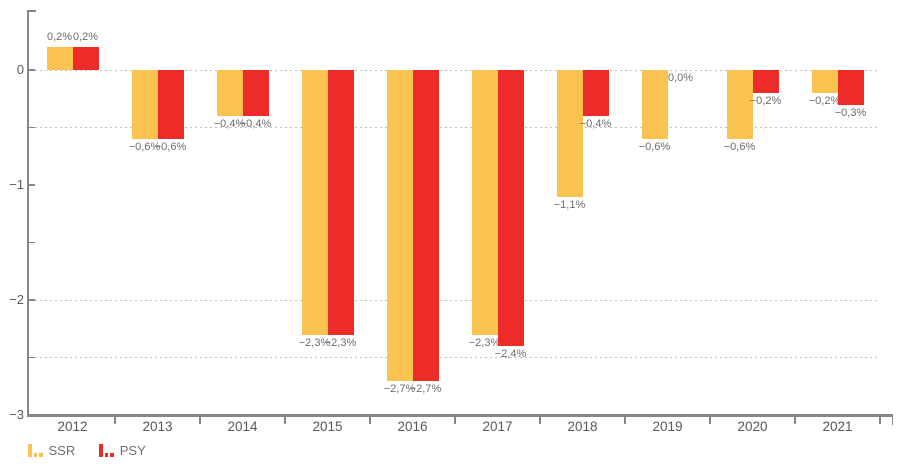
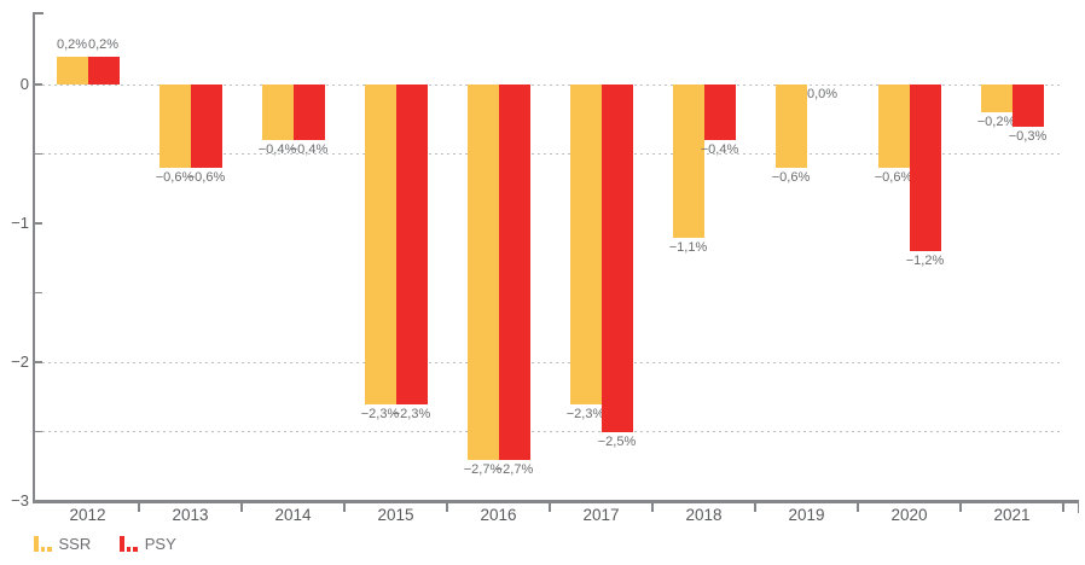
PSY/2017: −2,4% -> −2,5%
PSY/2020: −0,2% -> −1,2%
